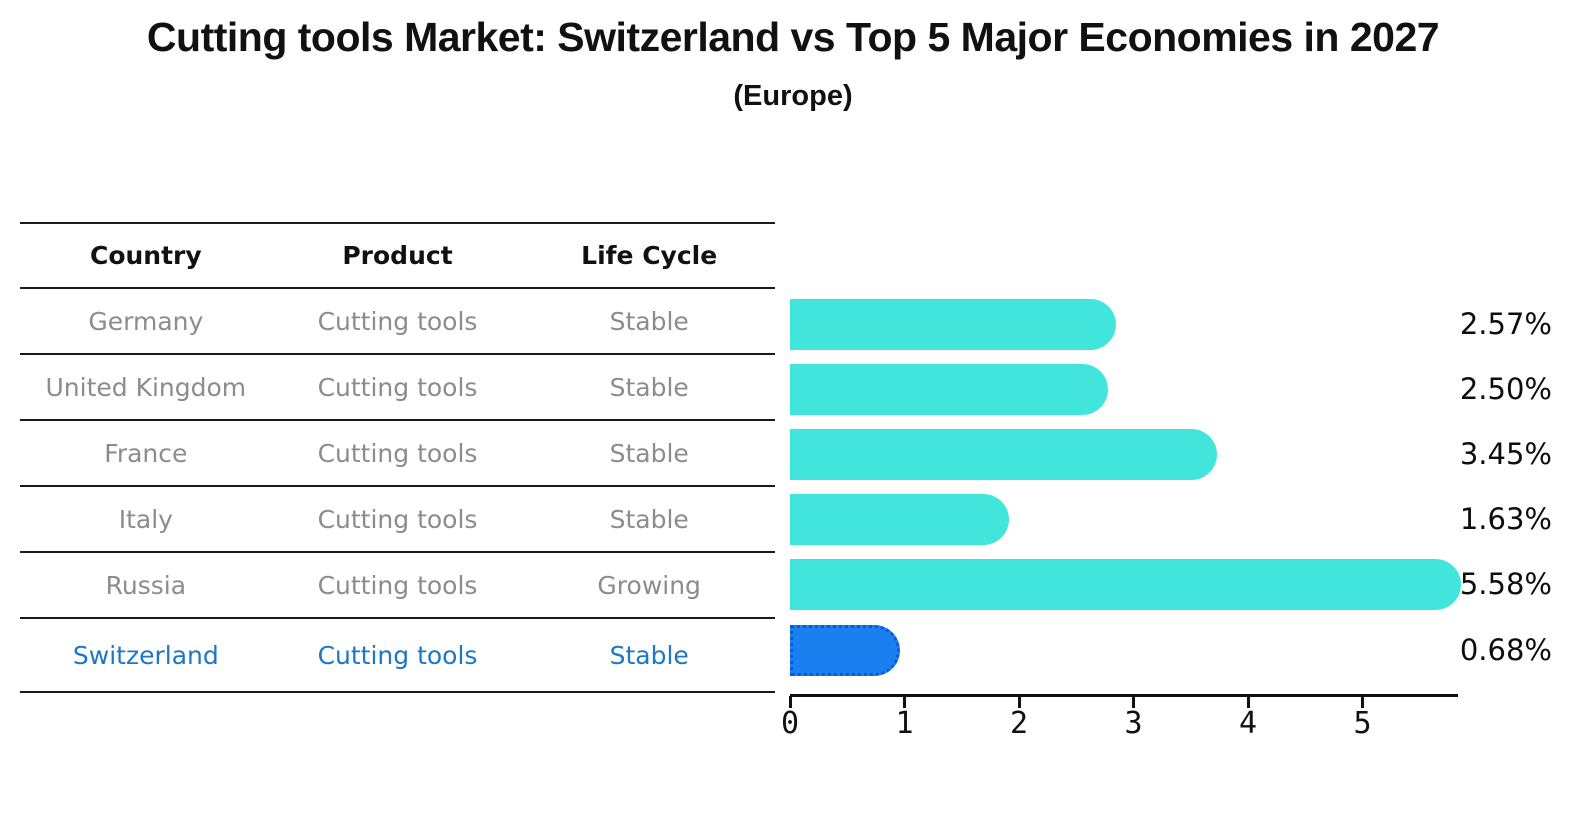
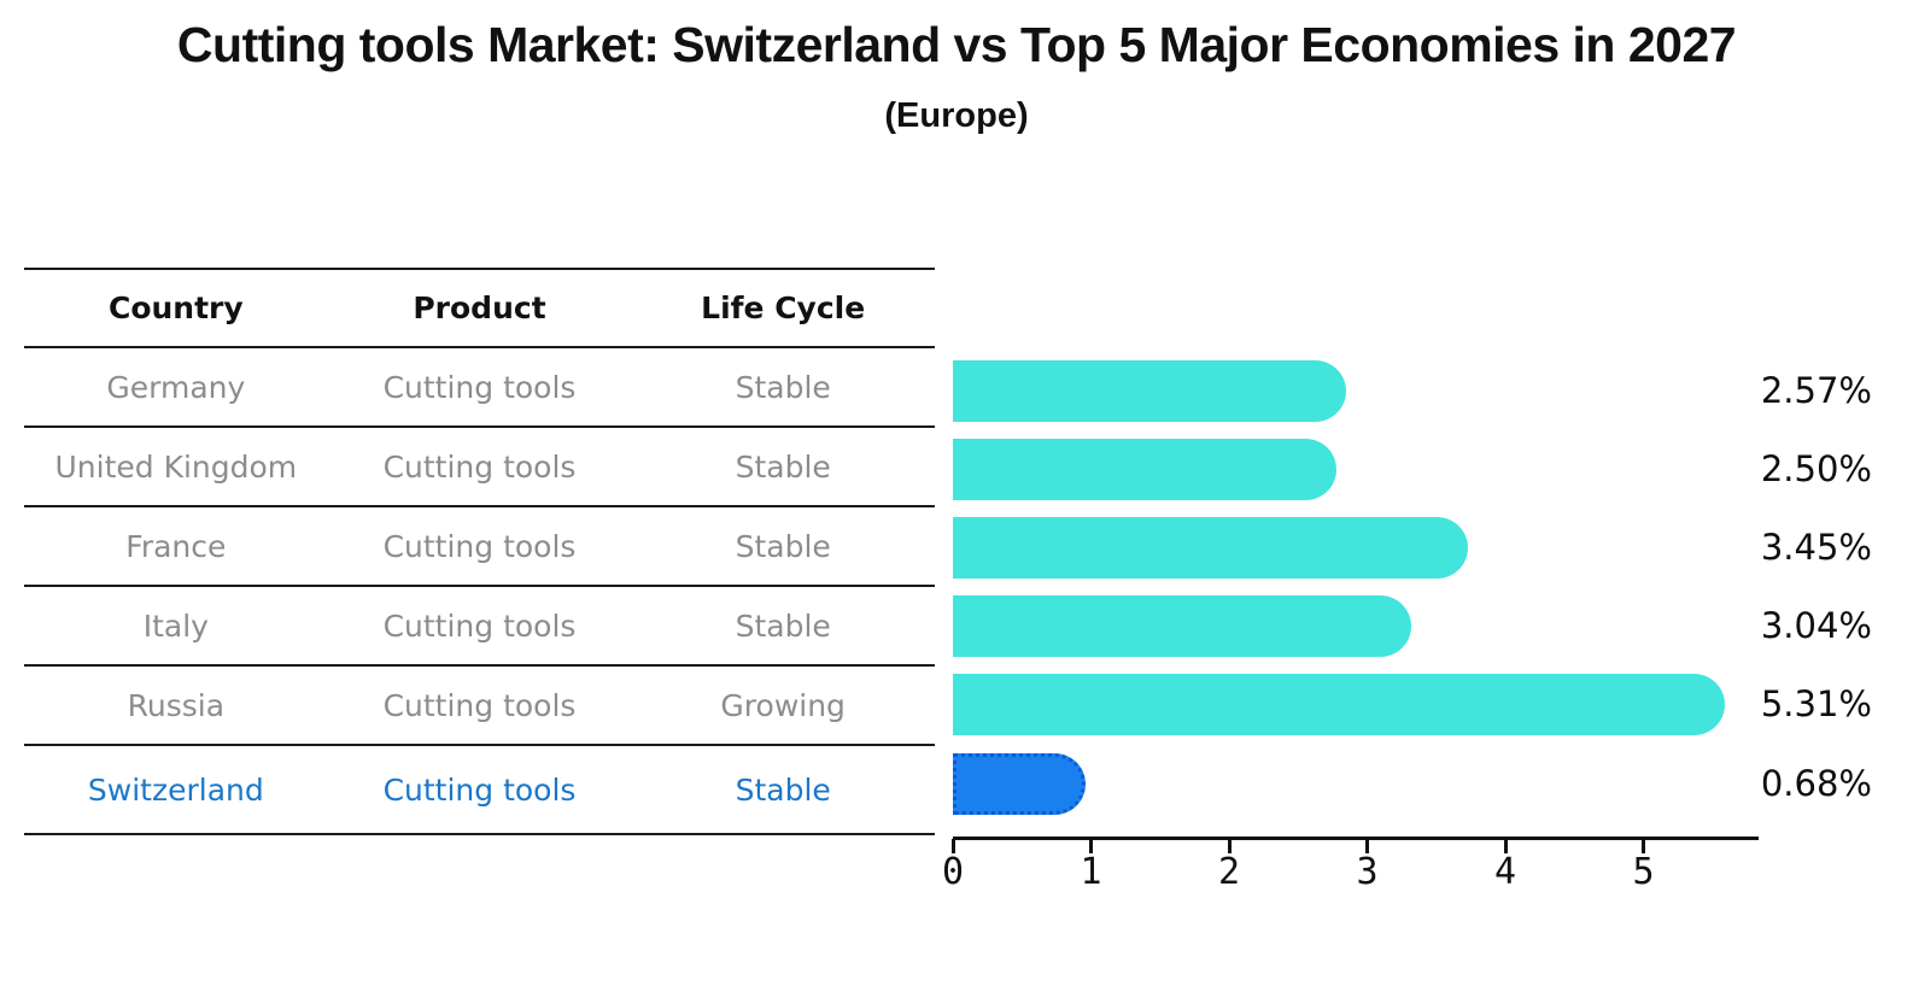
Italy: 1.63% -> 3.04%
Russia: 5.58% -> 5.31%
